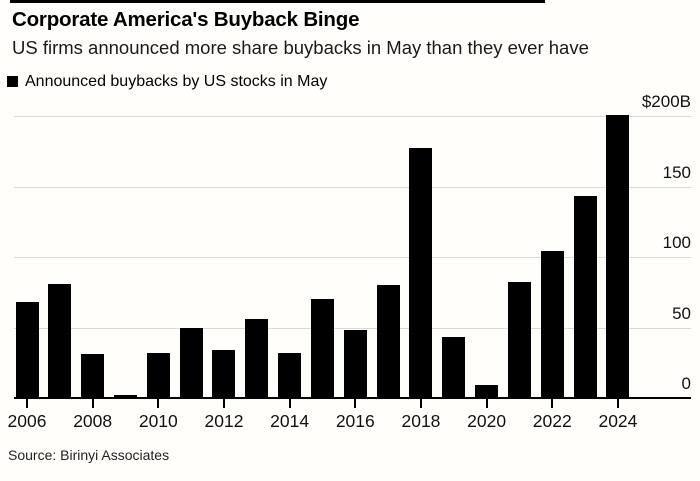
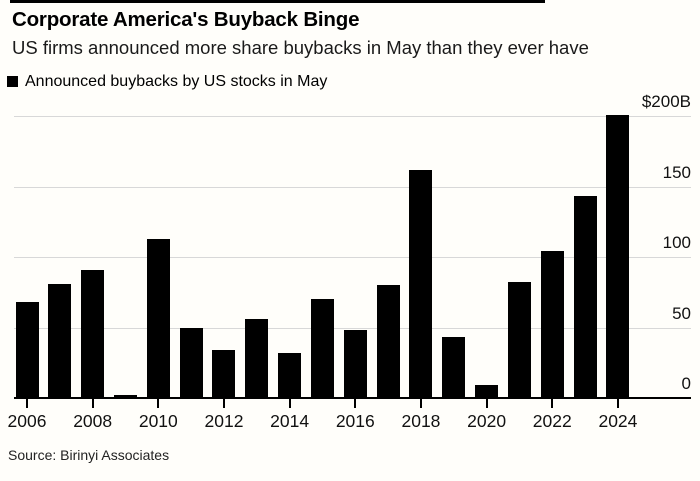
2008: $31B -> $91B
2010: $32B -> $113B
2018: $177B -> $162B
